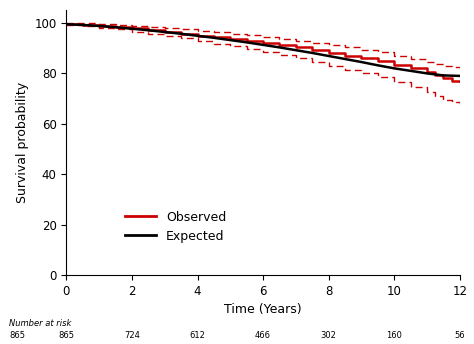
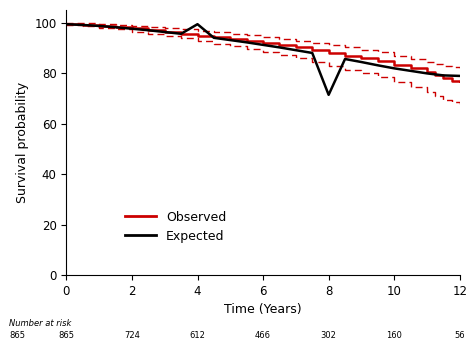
Expected/4: 94.9 -> 99.5
Expected/8: 86.9 -> 71.5
